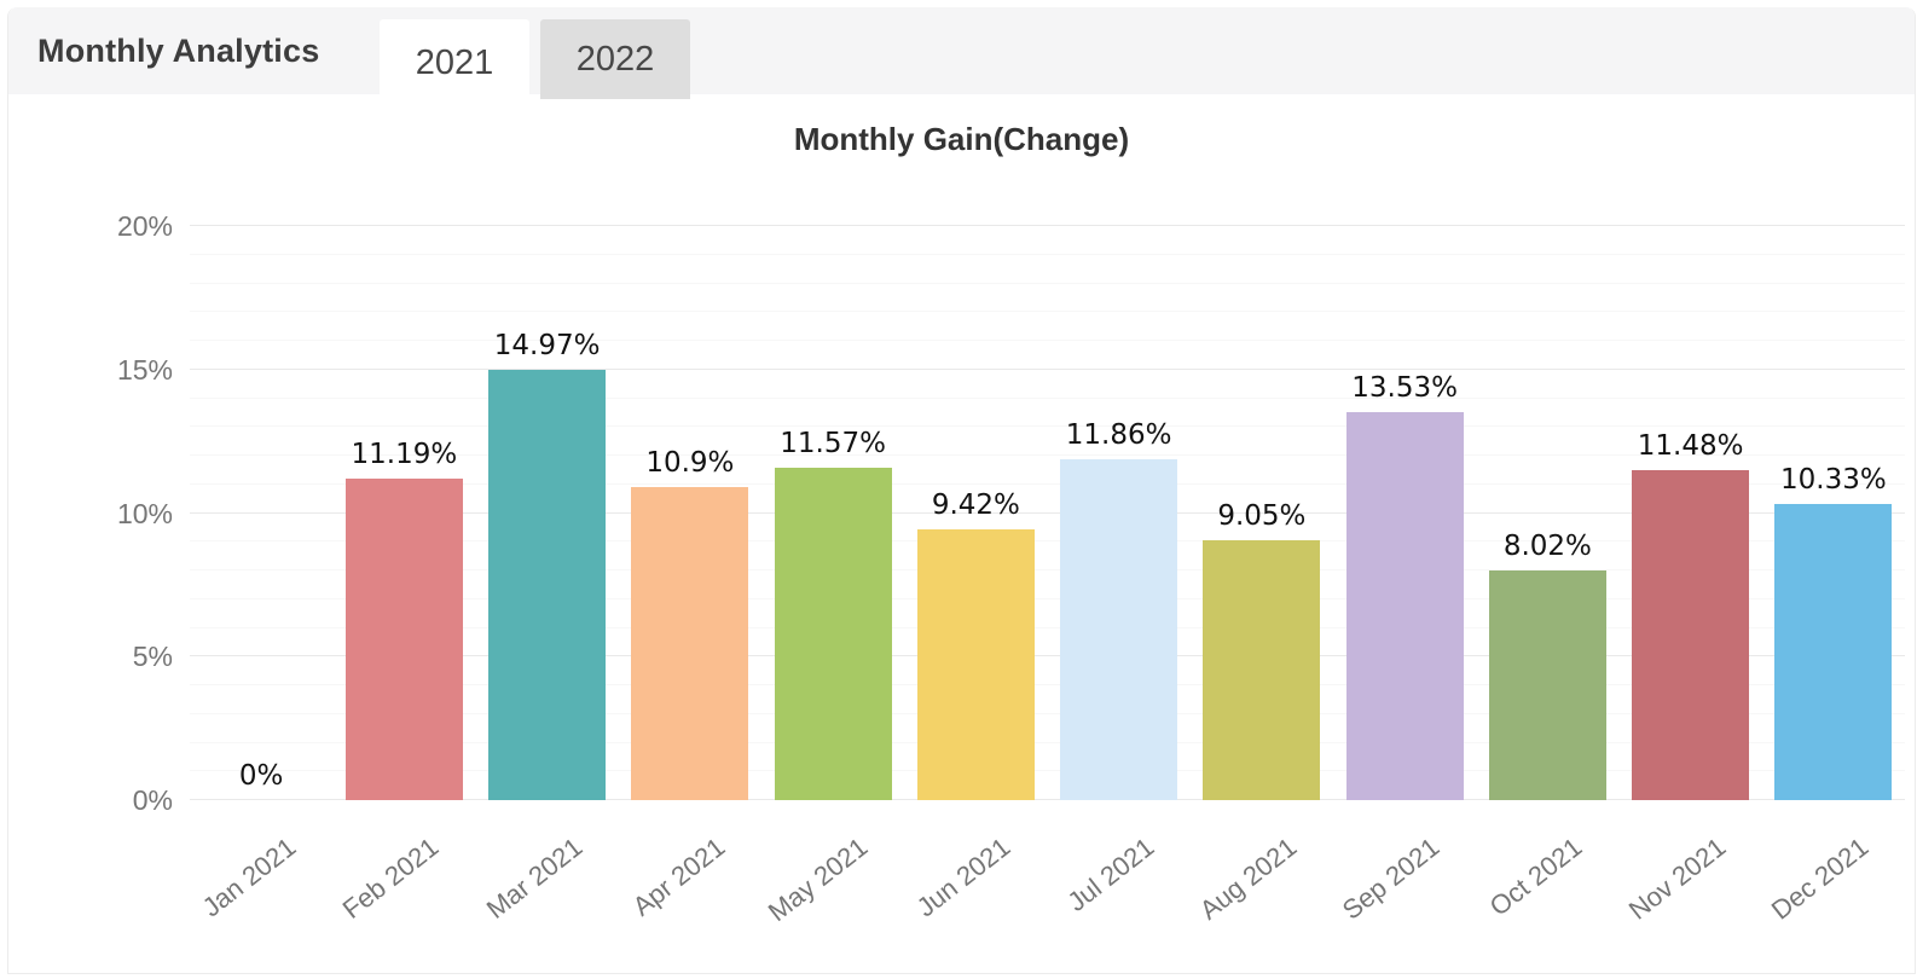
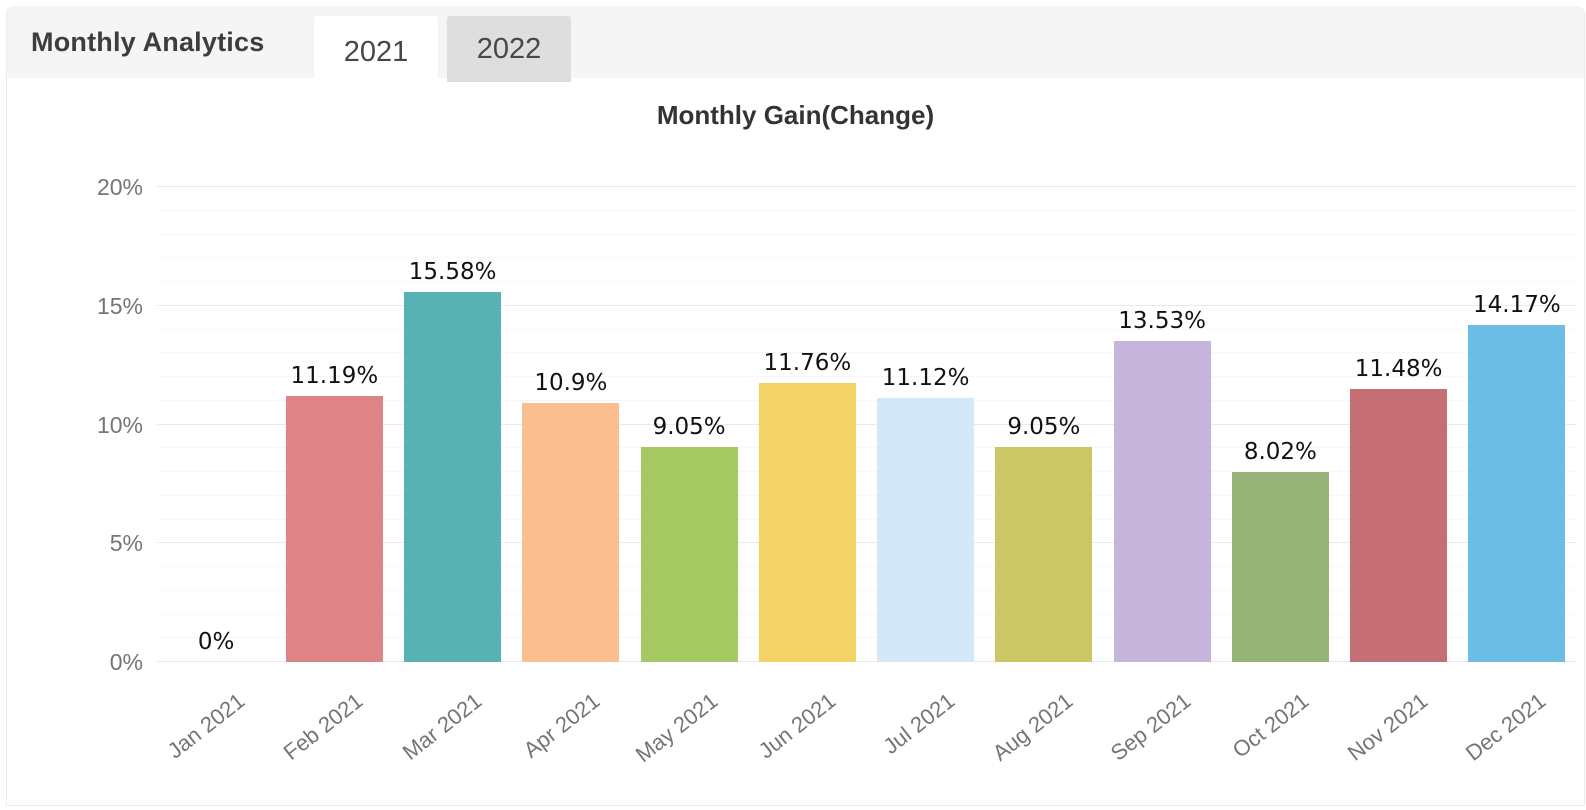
Mar 2021: 14.97% -> 15.58%
May 2021: 11.57% -> 9.05%
Jun 2021: 9.42% -> 11.76%
Jul 2021: 11.86% -> 11.12%
Dec 2021: 10.33% -> 14.17%
